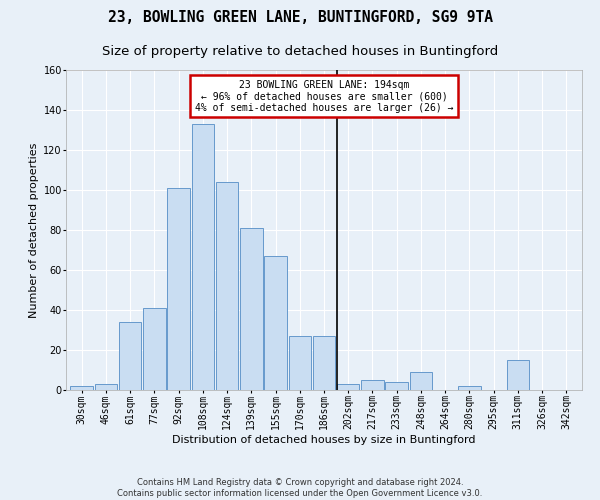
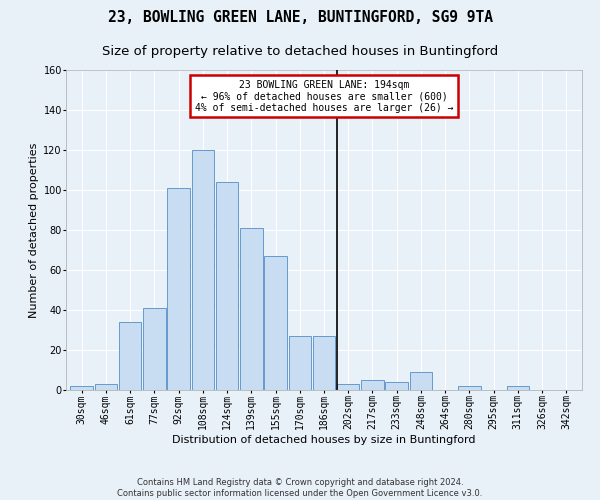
108sqm: 133 -> 120
311sqm: 15 -> 2
